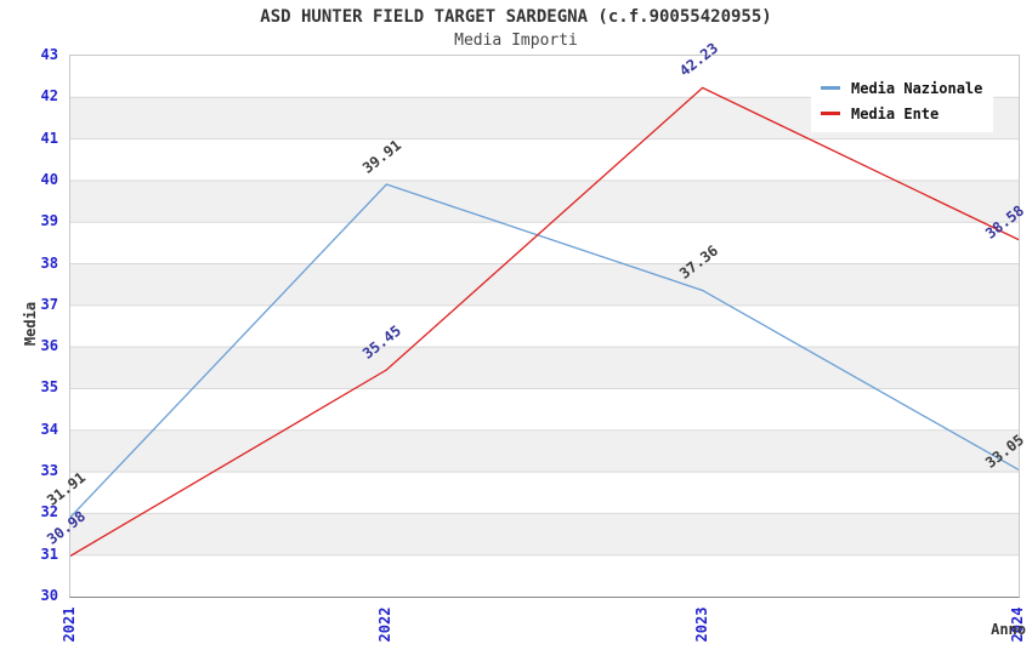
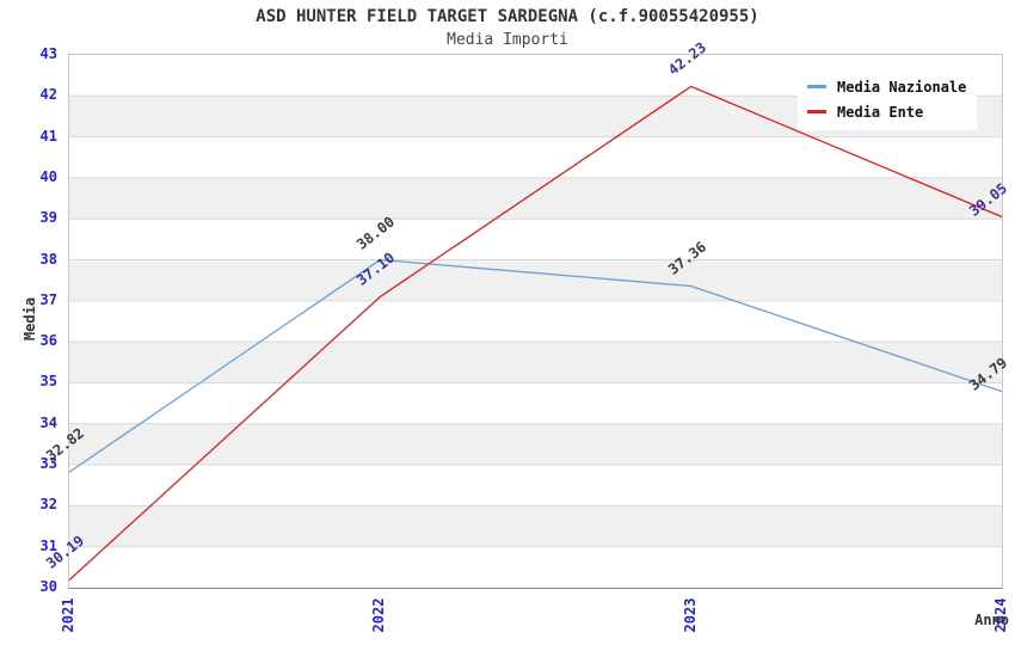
Media Nazionale/2021: 31.91 -> 32.82
Media Ente/2021: 30.98 -> 30.19
Media Nazionale/2022: 39.91 -> 38.00
Media Ente/2022: 35.45 -> 37.10
Media Nazionale/2024: 33.05 -> 34.79
Media Ente/2024: 38.58 -> 39.05
